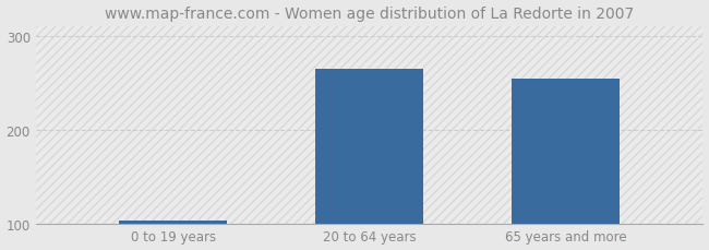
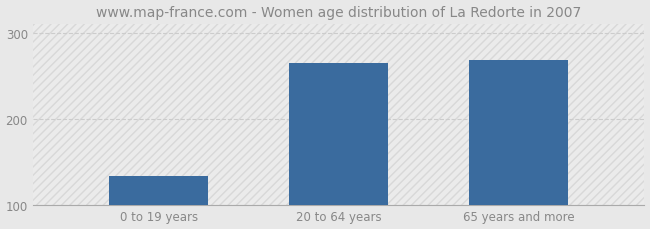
0 to 19 years: 103 -> 134
65 years and more: 254 -> 268
